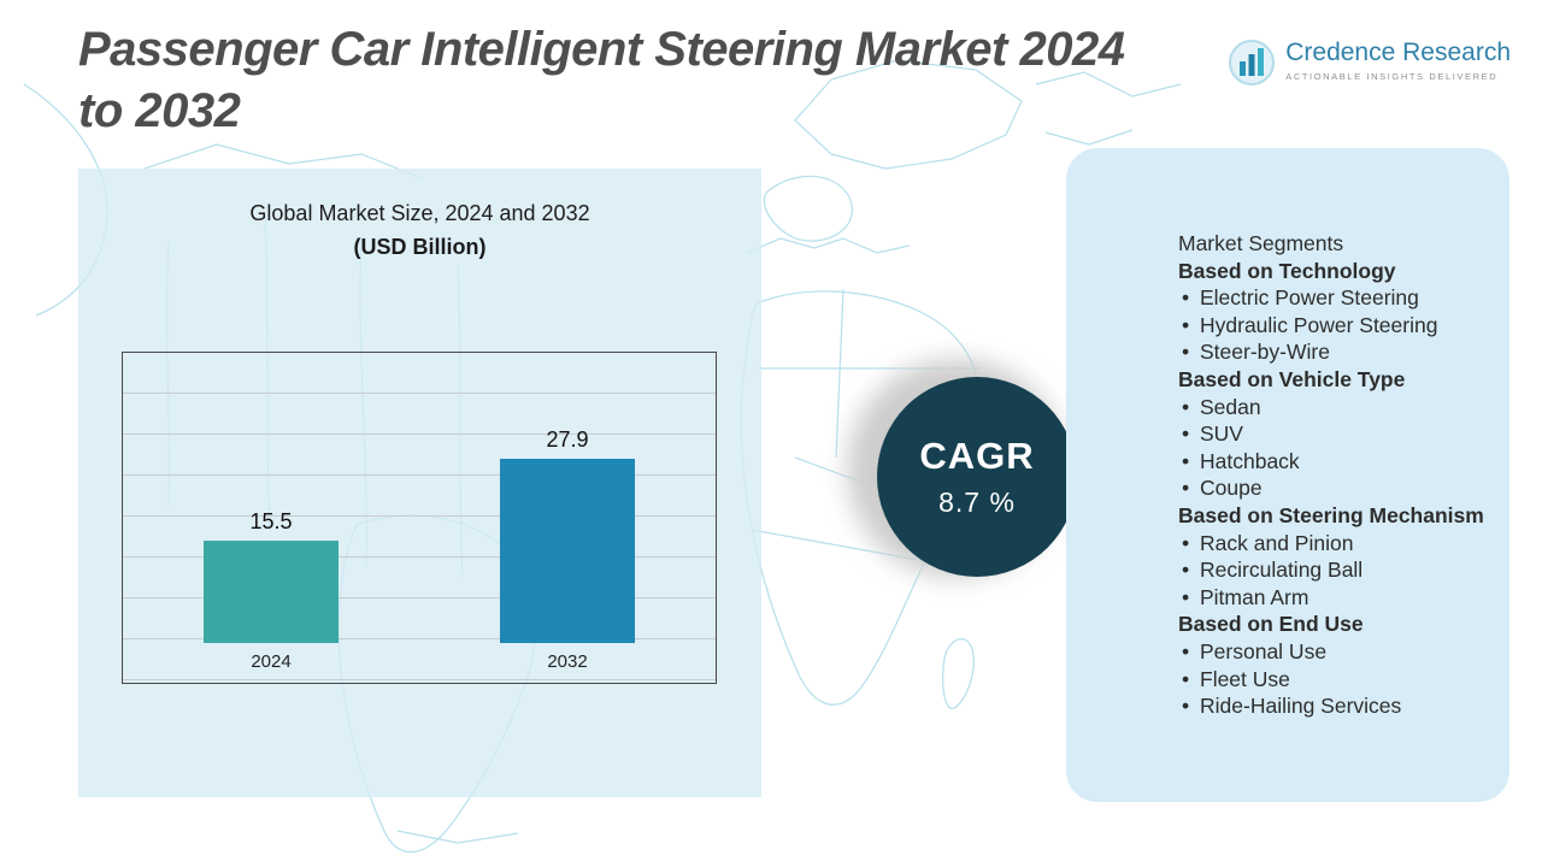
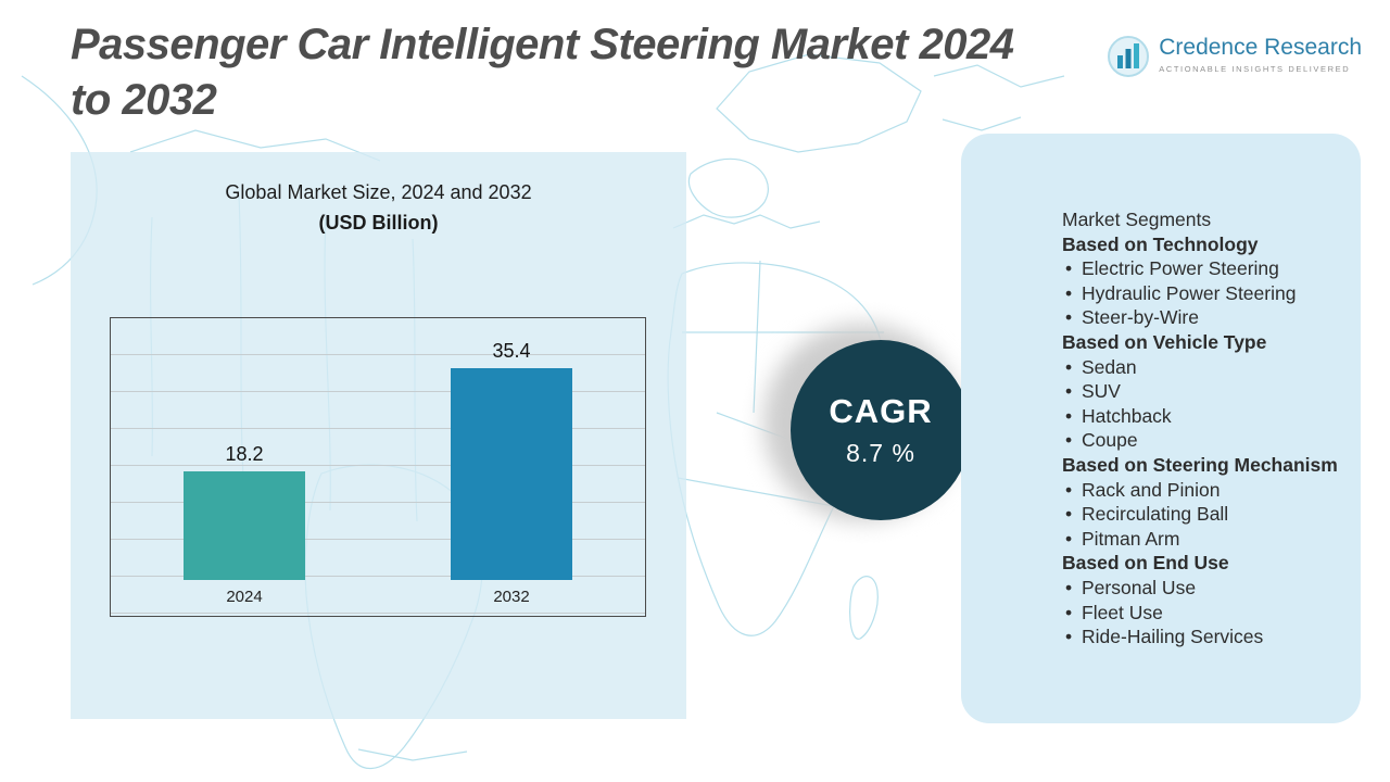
2024: 15.5 -> 18.2
2032: 27.9 -> 35.4
